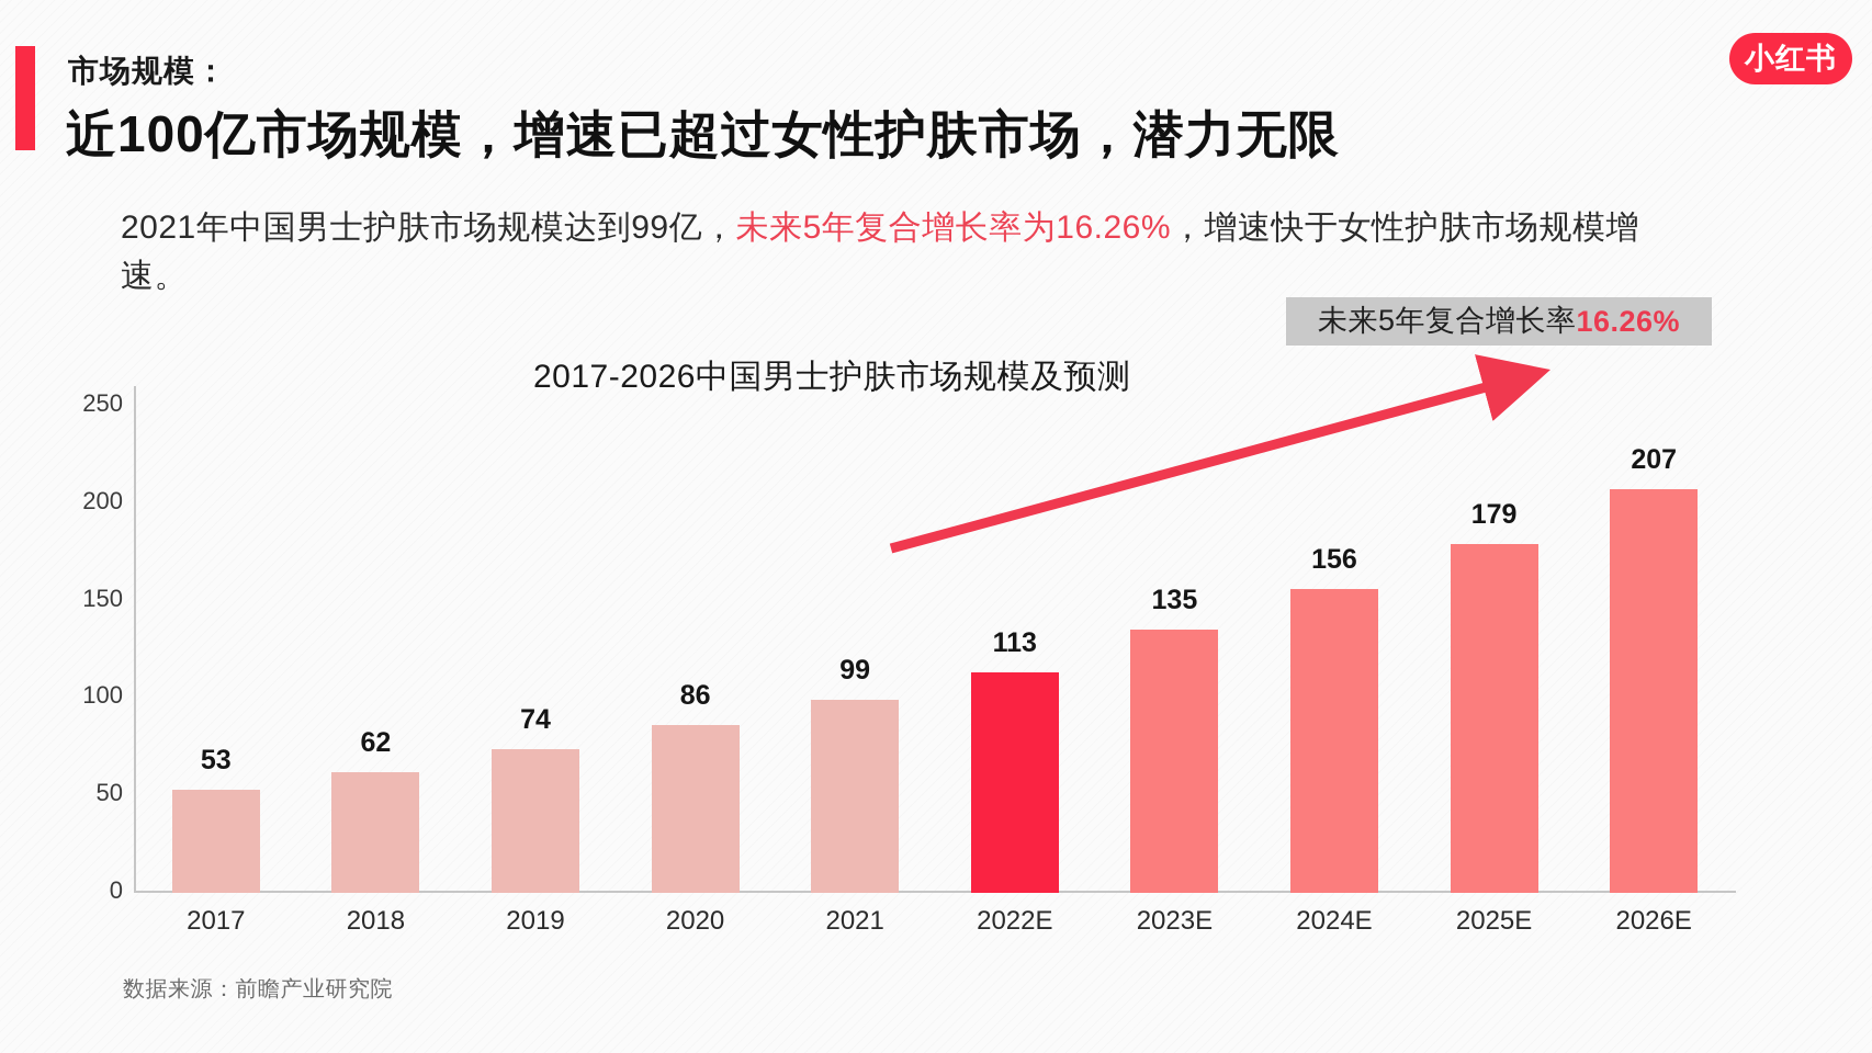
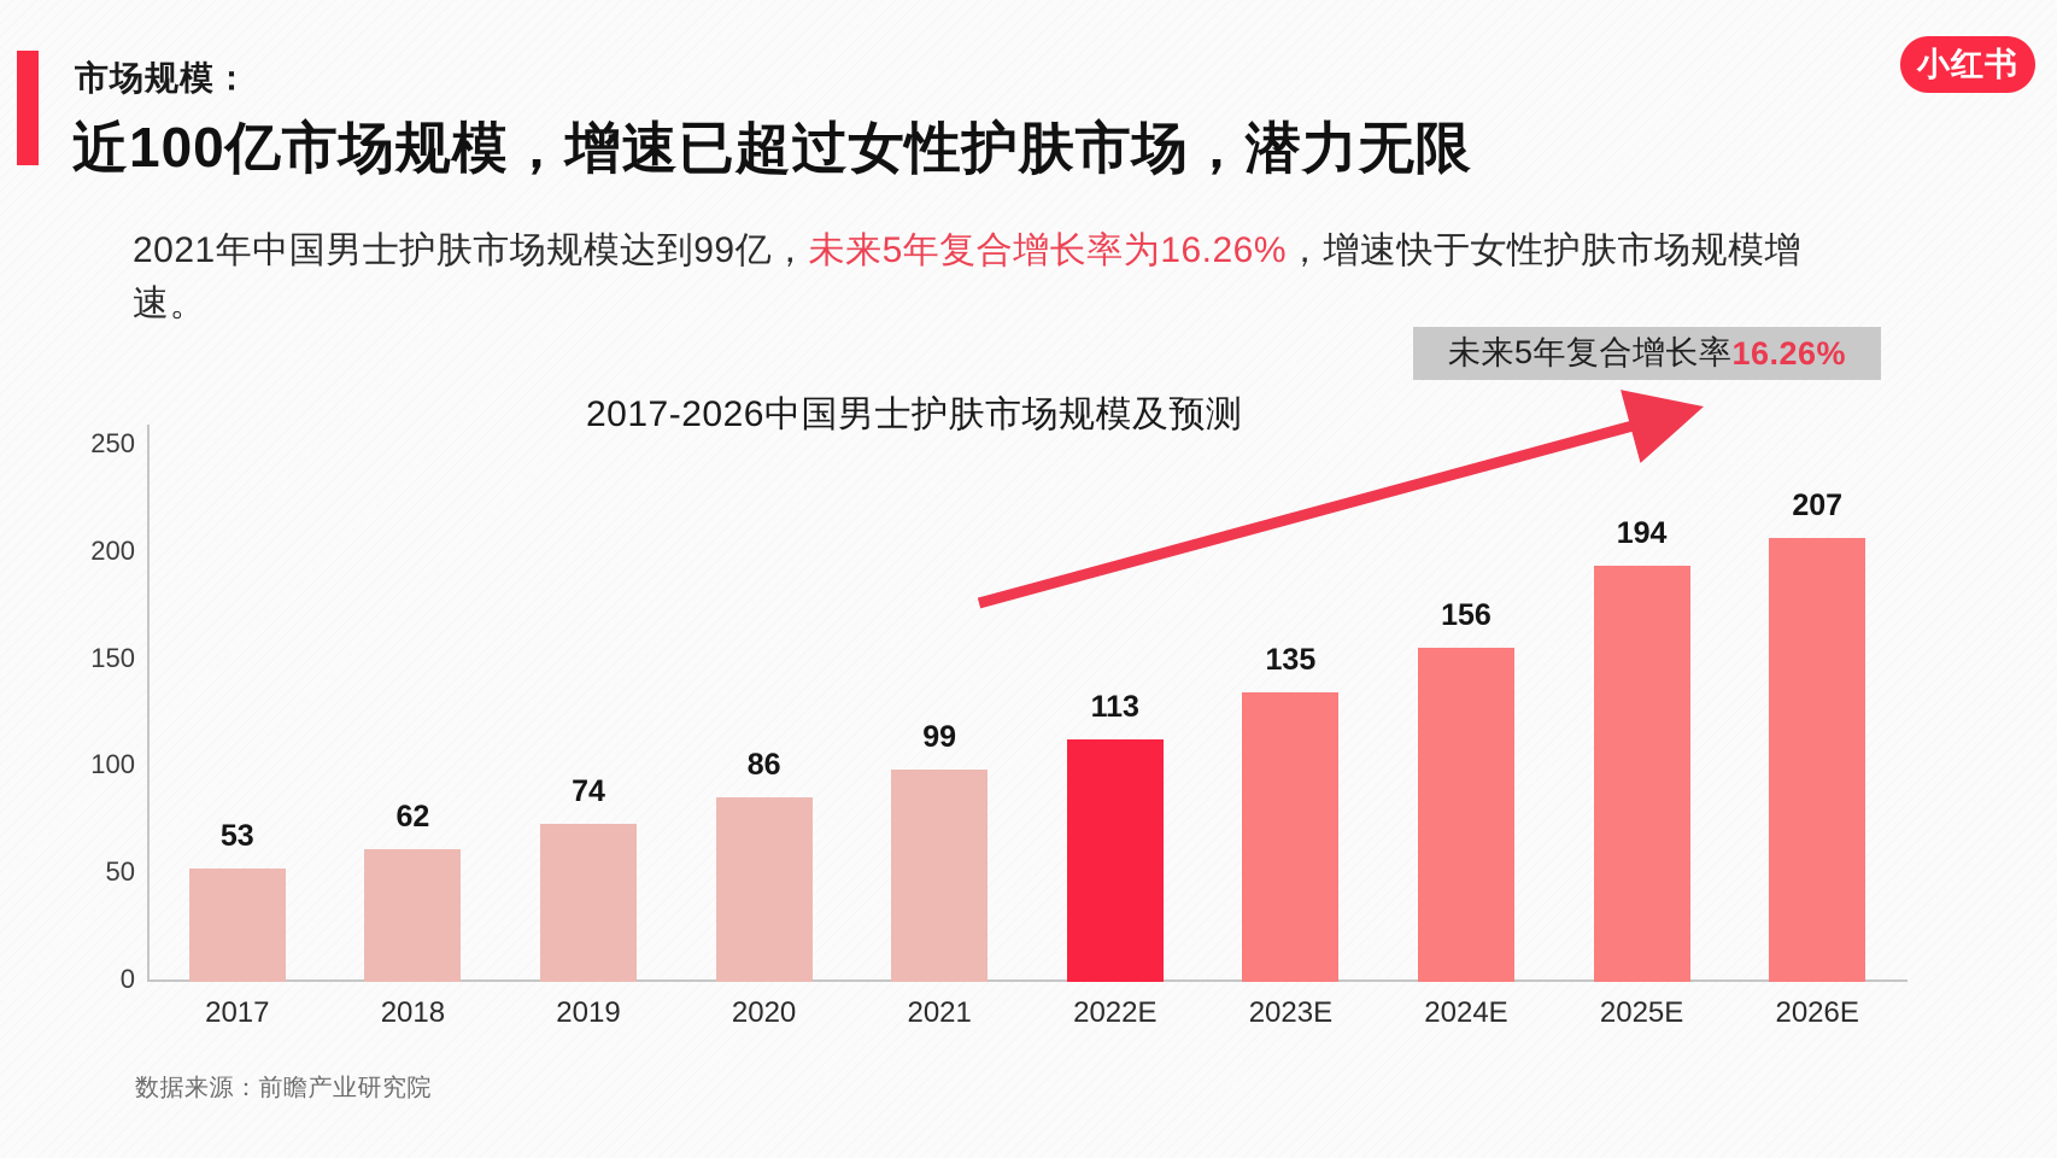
2025E: 179 -> 194
